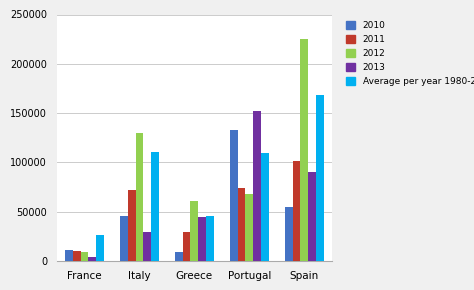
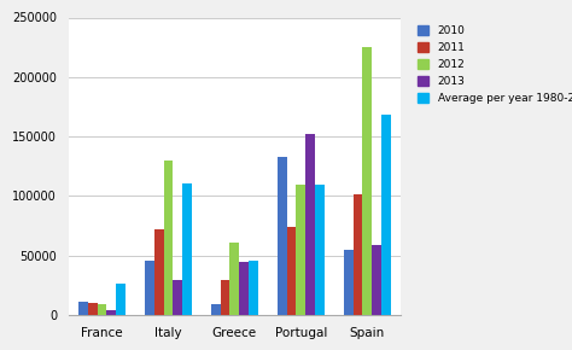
2012/Portugal: 68000 -> 110000
2013/Spain: 90000 -> 59000
